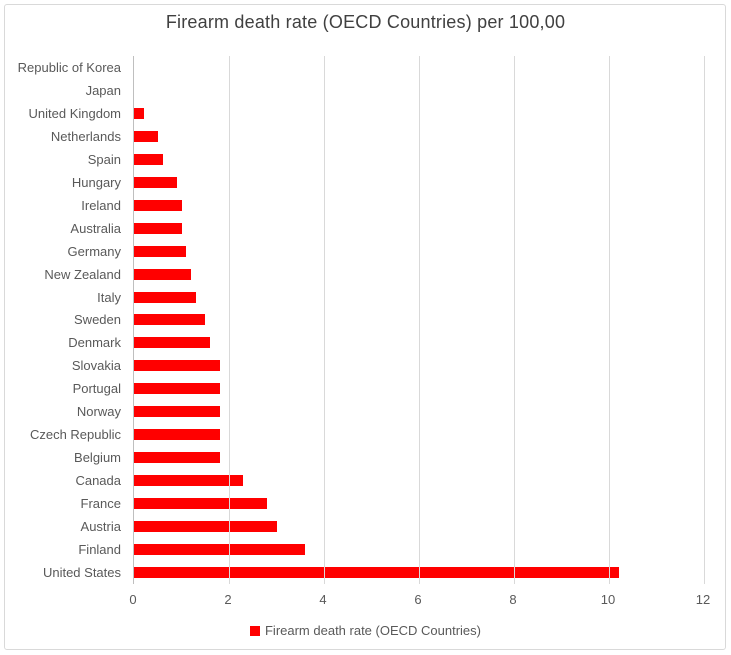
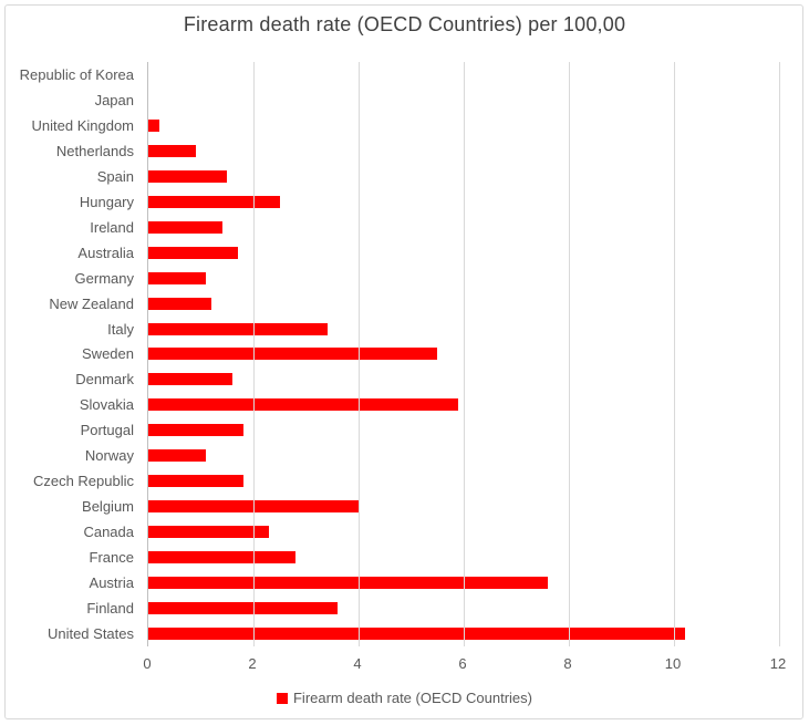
Netherlands: 0.5 -> 0.9
Spain: 0.6 -> 1.5
Hungary: 0.9 -> 2.5
Ireland: 1.0 -> 1.4
Australia: 1.0 -> 1.7
Italy: 1.3 -> 3.4
Sweden: 1.5 -> 5.5
Slovakia: 1.8 -> 5.9
Norway: 1.8 -> 1.1
Belgium: 1.8 -> 4.0
Austria: 3.0 -> 7.6
